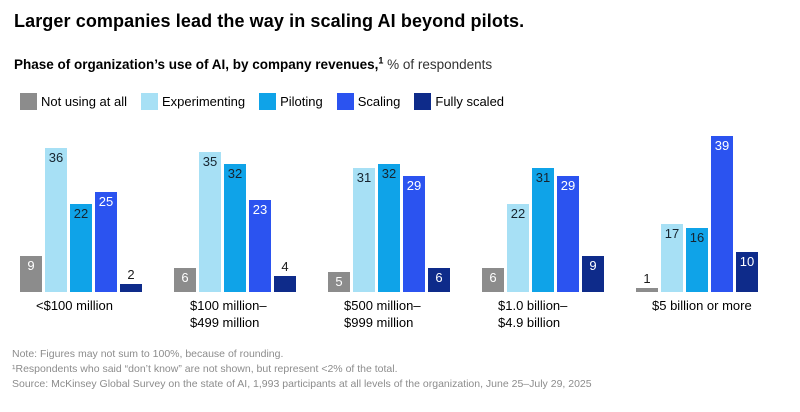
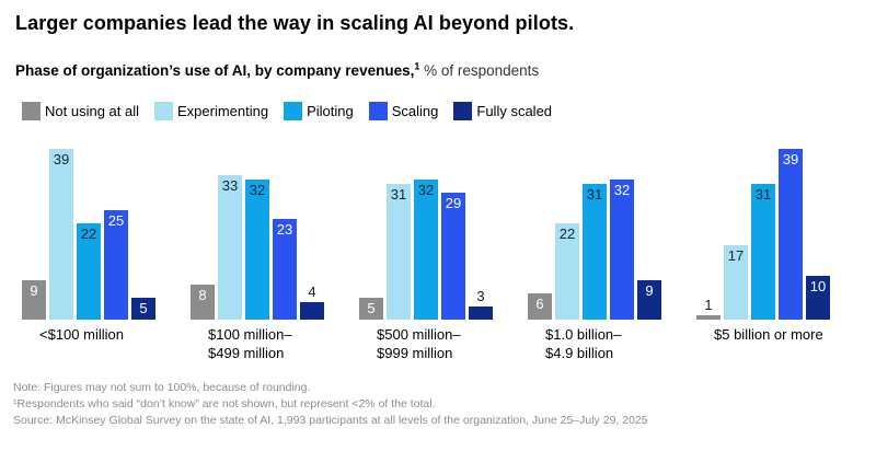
Experimenting/<$100 million: 36 -> 39
Fully scaled/<$100 million: 2 -> 5
Not using at all/$100 million– $499 million: 6 -> 8
Experimenting/$100 million– $499 million: 35 -> 33
Fully scaled/$500 million– $999 million: 6 -> 3
Scaling/$1.0 billion– $4.9 billion: 29 -> 32
Piloting/$5 billion or more: 16 -> 31
